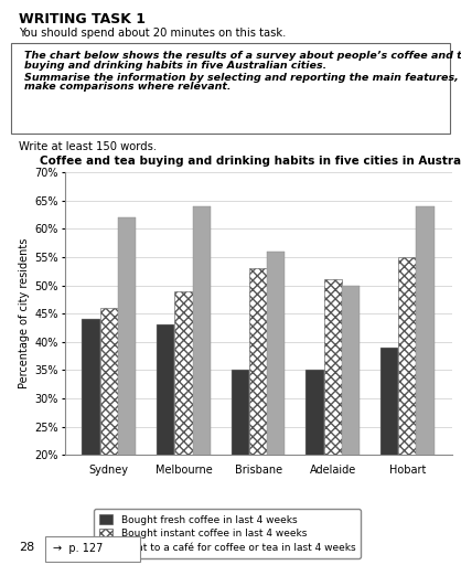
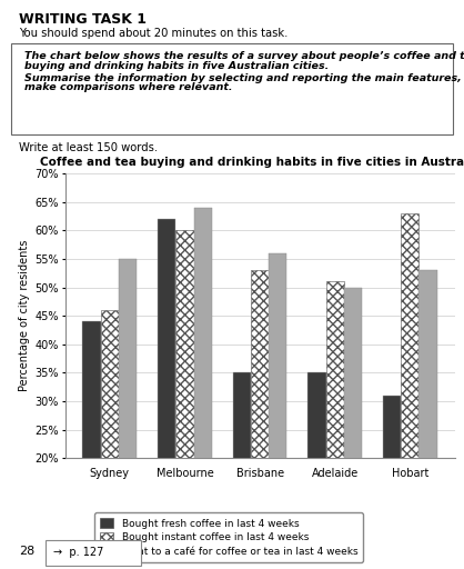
Went to a café for coffee or tea in last 4 weeks/Sydney: 62% -> 55%
Bought fresh coffee in last 4 weeks/Melbourne: 43% -> 62%
Bought instant coffee in last 4 weeks/Melbourne: 49% -> 60%
Bought fresh coffee in last 4 weeks/Hobart: 39% -> 31%
Bought instant coffee in last 4 weeks/Hobart: 55% -> 63%
Went to a café for coffee or tea in last 4 weeks/Hobart: 64% -> 53%
